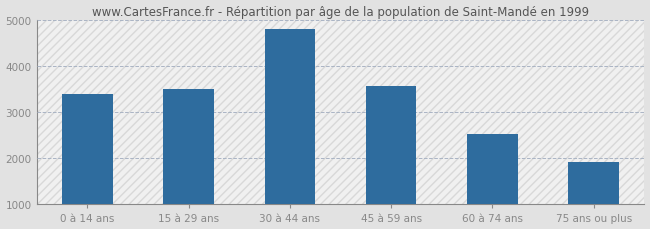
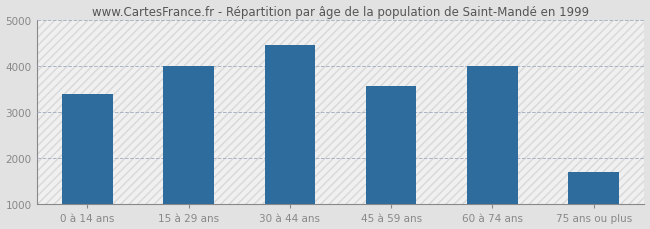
15 à 29 ans: 3500 -> 4000
30 à 44 ans: 4800 -> 4450
60 à 74 ans: 2530 -> 4000
75 ans ou plus: 1930 -> 1700
